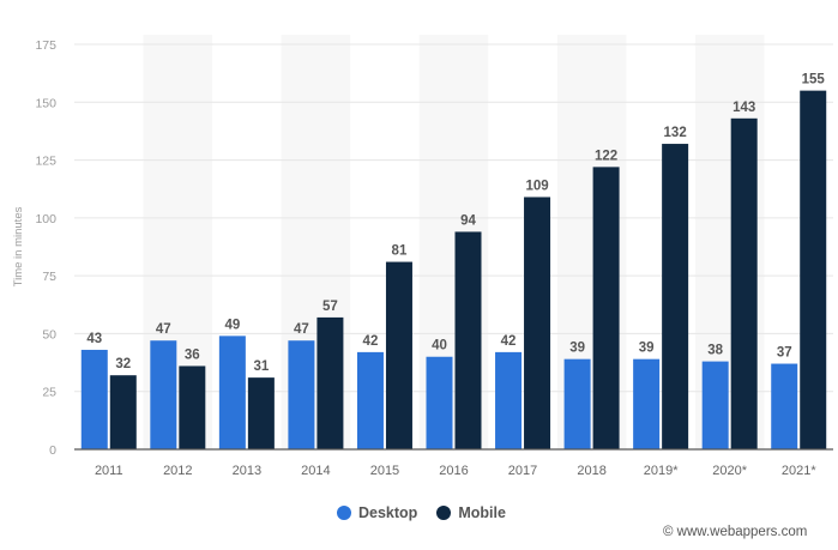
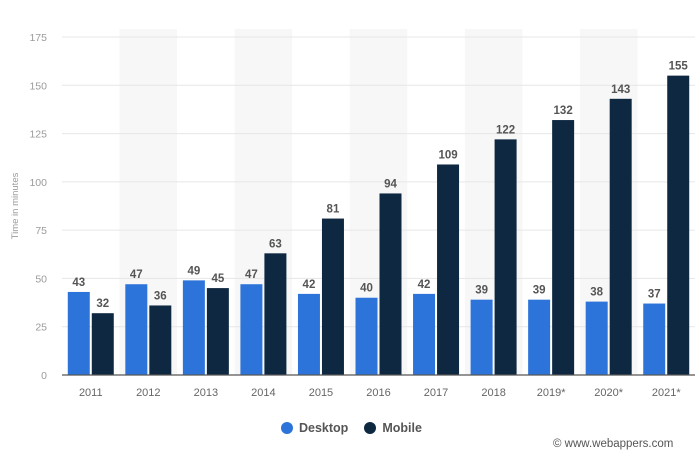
Mobile/2013: 31 -> 45
Mobile/2014: 57 -> 63
